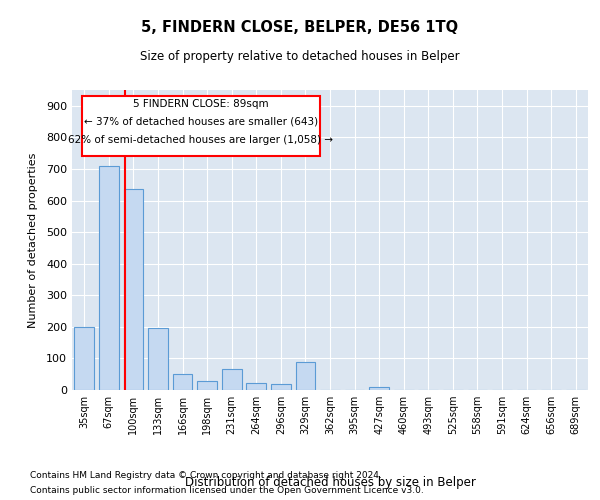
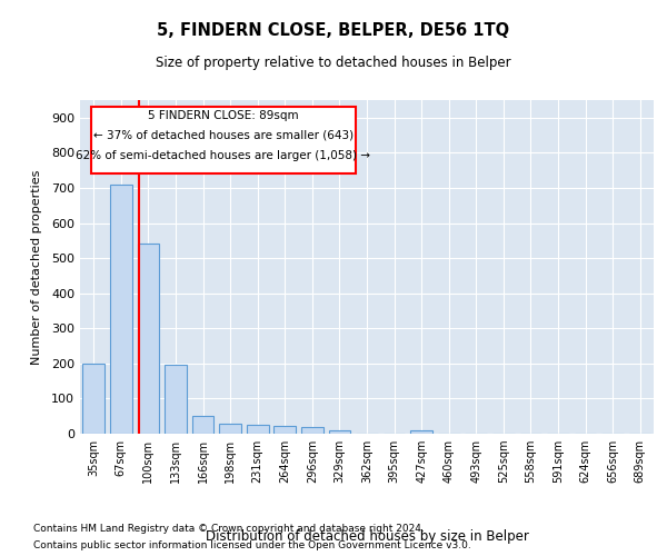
100sqm: 635 -> 540
231sqm: 65 -> 25
329sqm: 90 -> 10
